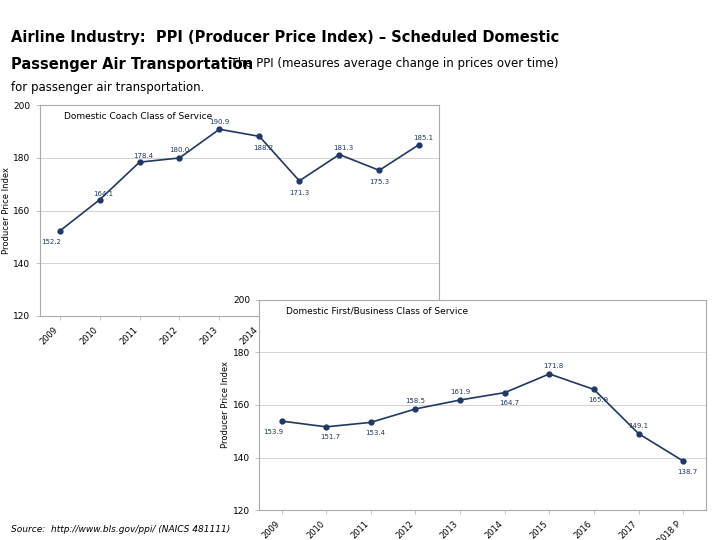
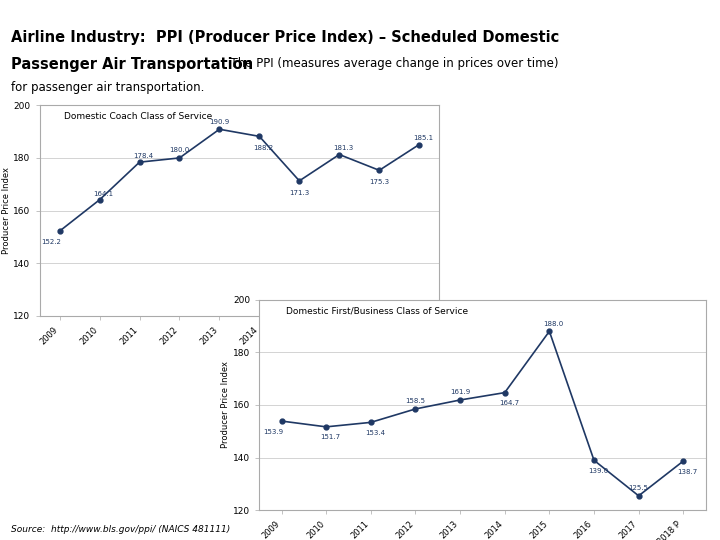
2015: 171.8 -> 188.0
2016: 165.9 -> 139.0
2017: 149.1 -> 125.5
